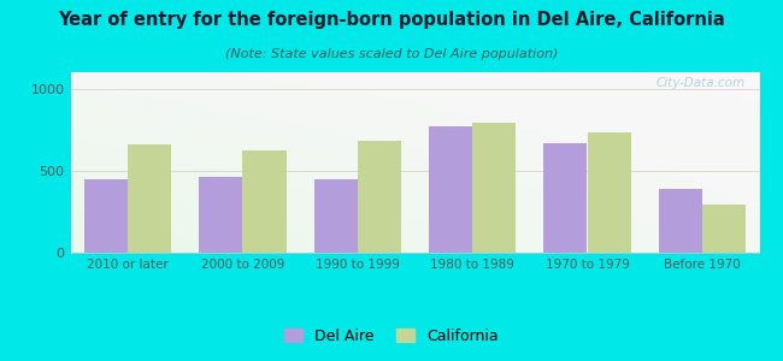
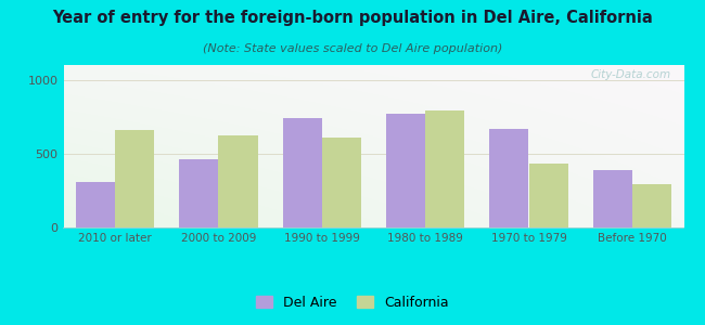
Del Aire/2010 or later: 450 -> 310
Del Aire/1990 to 1999: 450 -> 740
California/1990 to 1999: 680 -> 610
California/1970 to 1979: 730 -> 430
